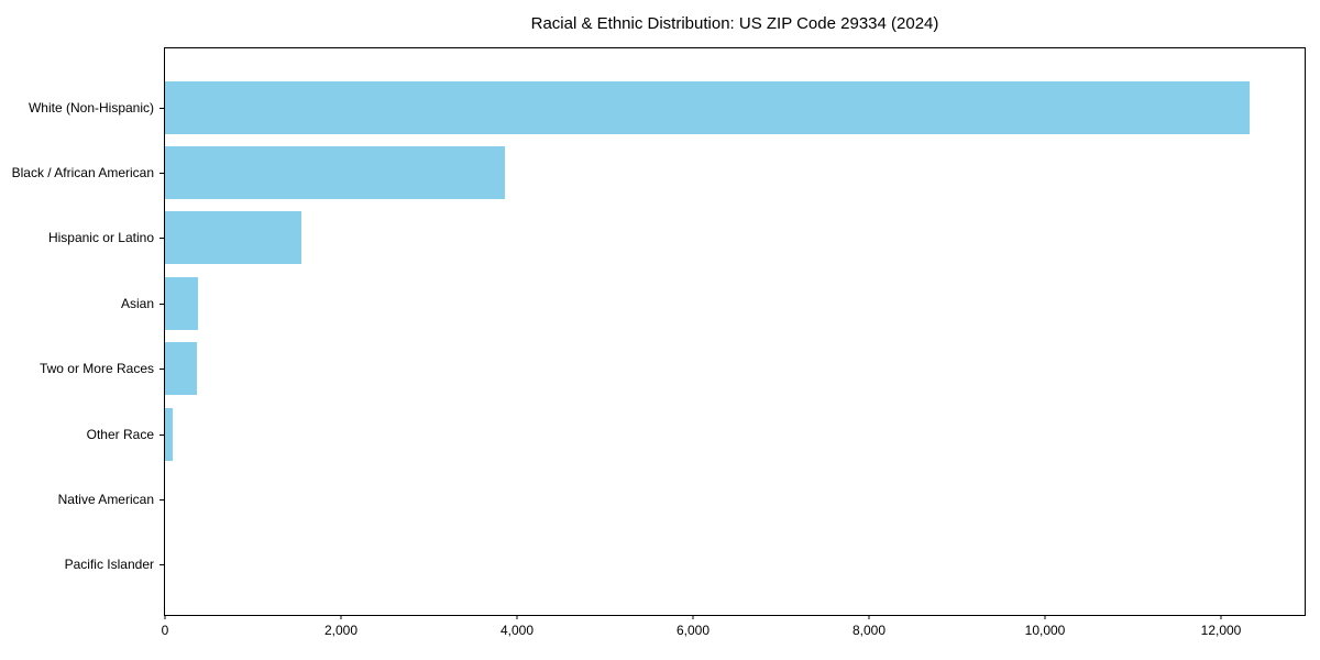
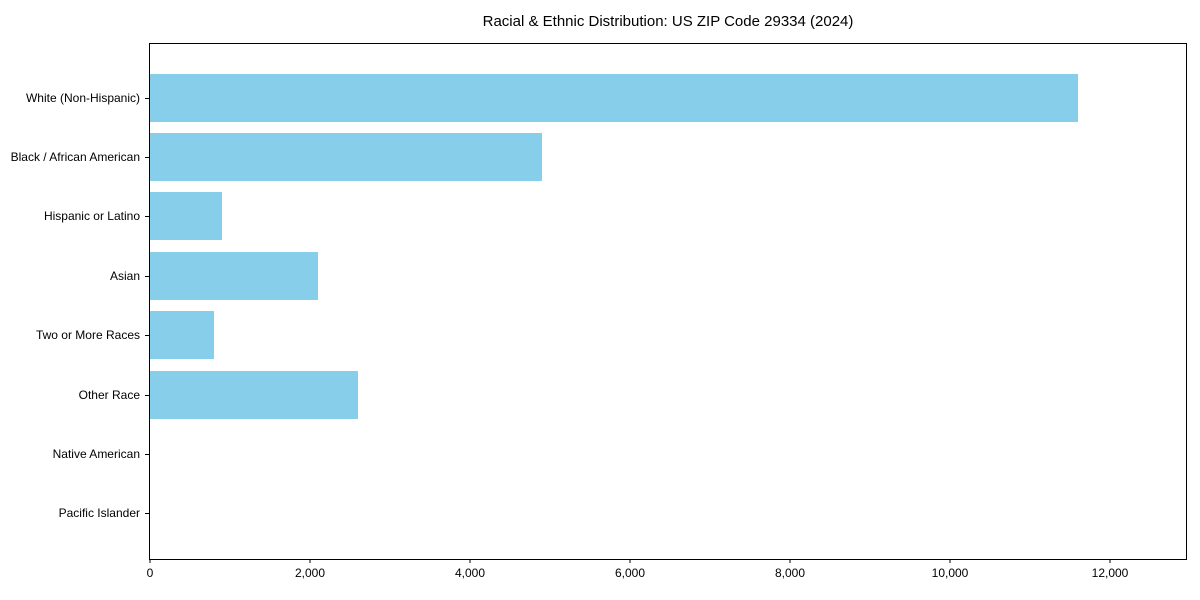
White (Non-Hispanic): 12300 -> 11600
Black / African American: 3900 -> 4900
Hispanic or Latino: 1600 -> 900
Asian: 400 -> 2100
Two or More Races: 400 -> 800
Other Race: 100 -> 2600
